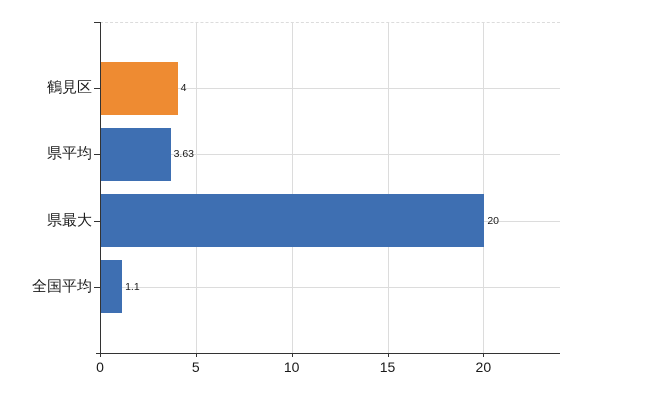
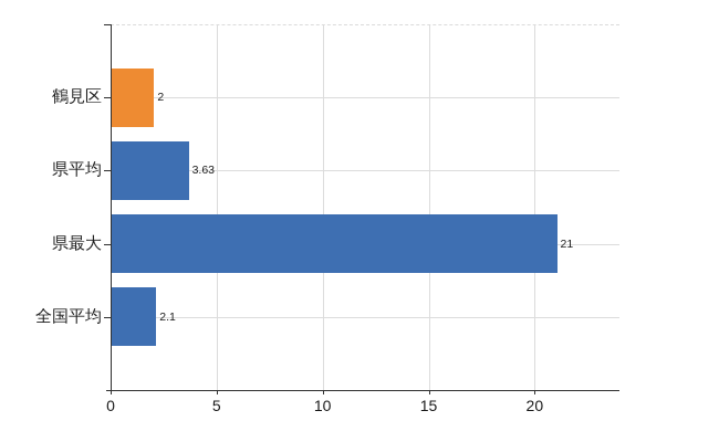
鶴見区: 4 -> 2
県最大: 20 -> 21
全国平均: 1.1 -> 2.1
